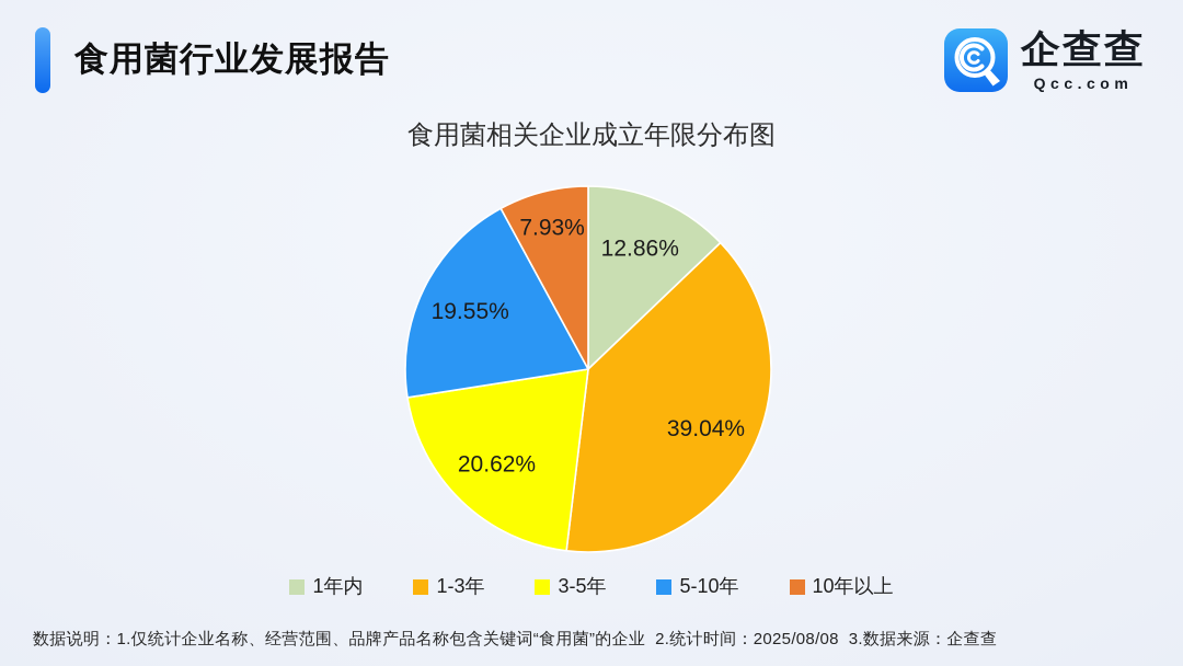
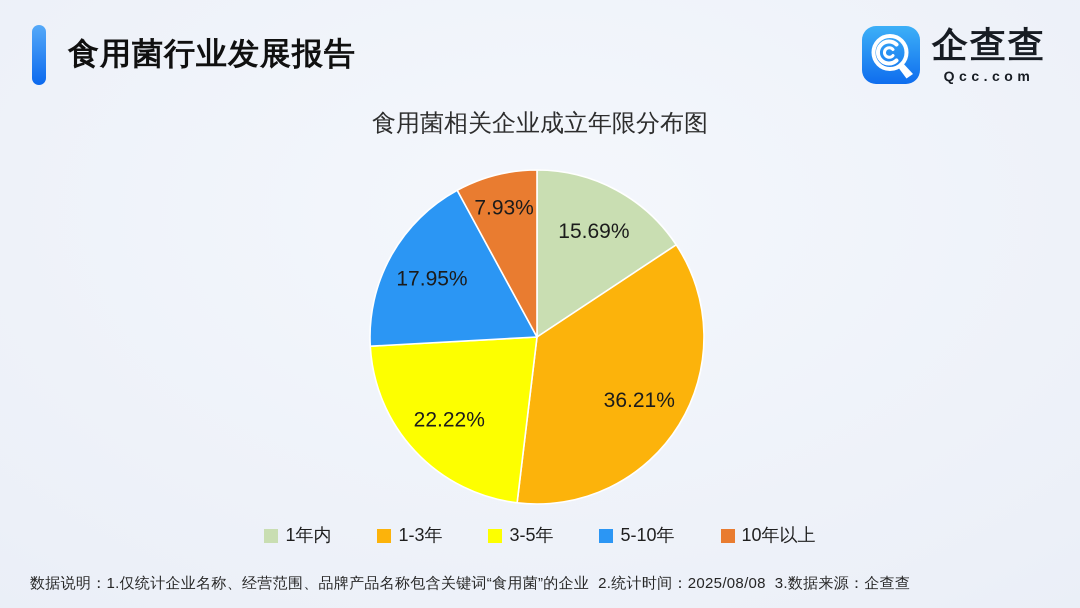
1年内: 12.86% -> 15.69%
1-3年: 39.04% -> 36.21%
3-5年: 20.62% -> 22.22%
5-10年: 19.55% -> 17.95%
